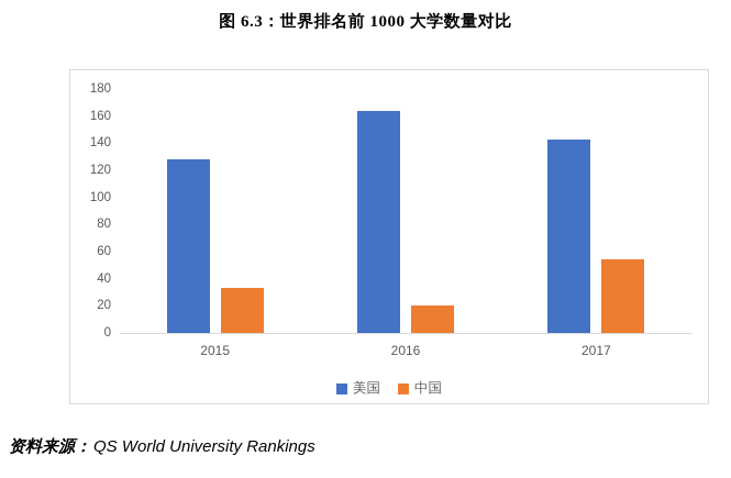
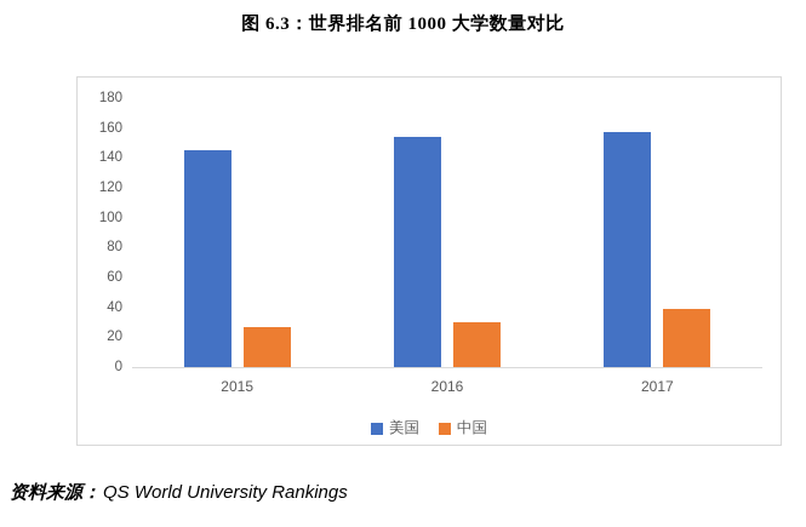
美国/2015: 128 -> 145
中国/2015: 33 -> 27
美国/2016: 164 -> 154
中国/2016: 20 -> 30
美国/2017: 143 -> 157
中国/2017: 54 -> 39
